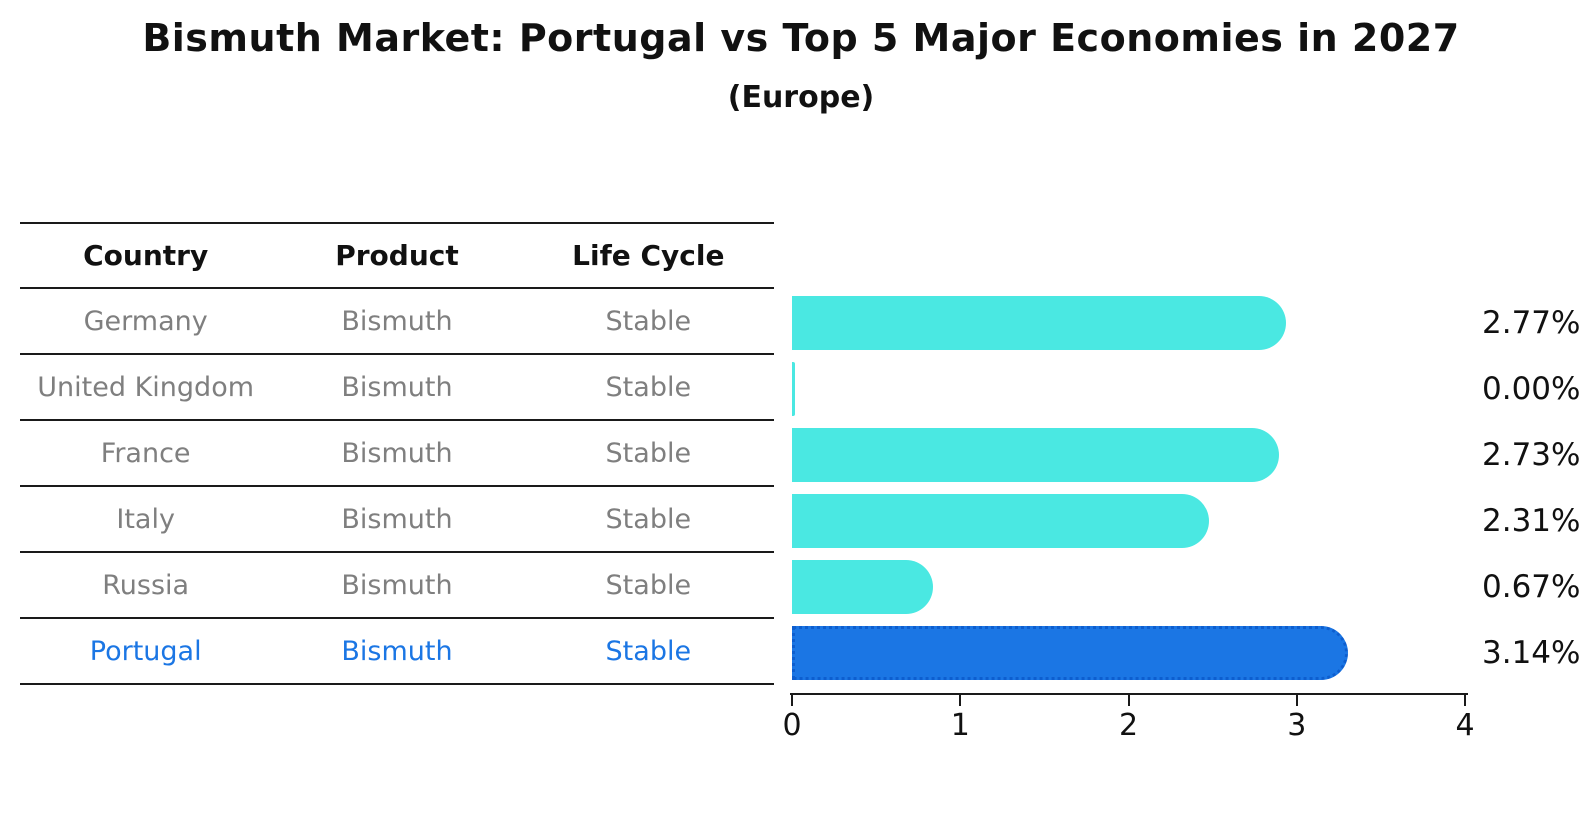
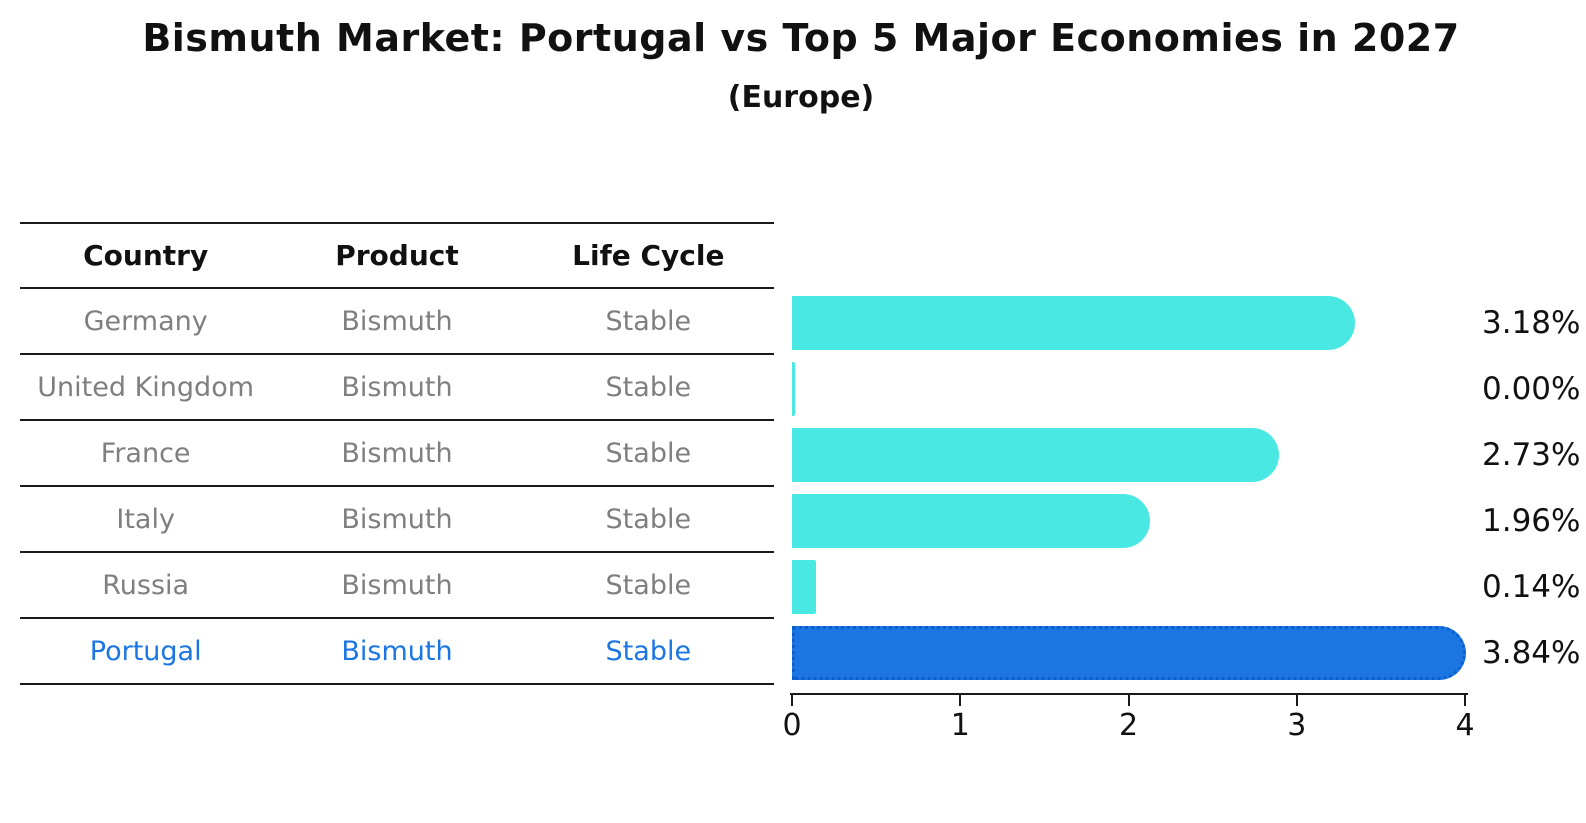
Germany: 2.77% -> 3.18%
Italy: 2.31% -> 1.96%
Russia: 0.67% -> 0.14%
Portugal: 3.14% -> 3.84%
